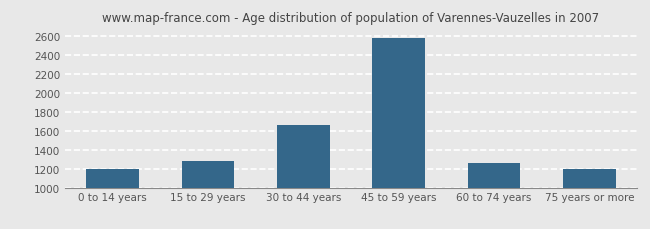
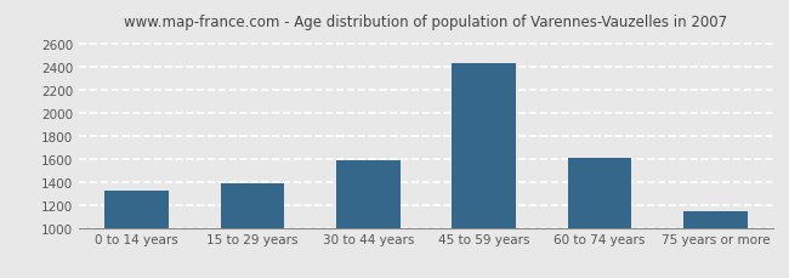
0 to 14 years: 1200 -> 1320
15 to 29 years: 1280 -> 1390
30 to 44 years: 1660 -> 1590
45 to 59 years: 2580 -> 2430
60 to 74 years: 1260 -> 1610
75 years or more: 1200 -> 1140
